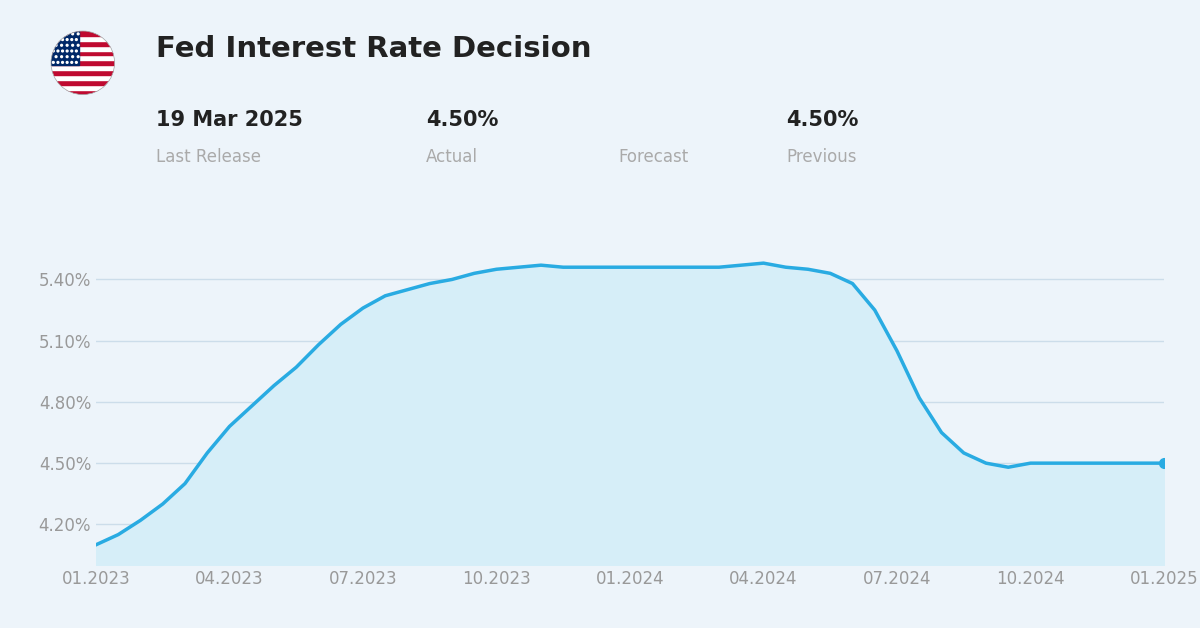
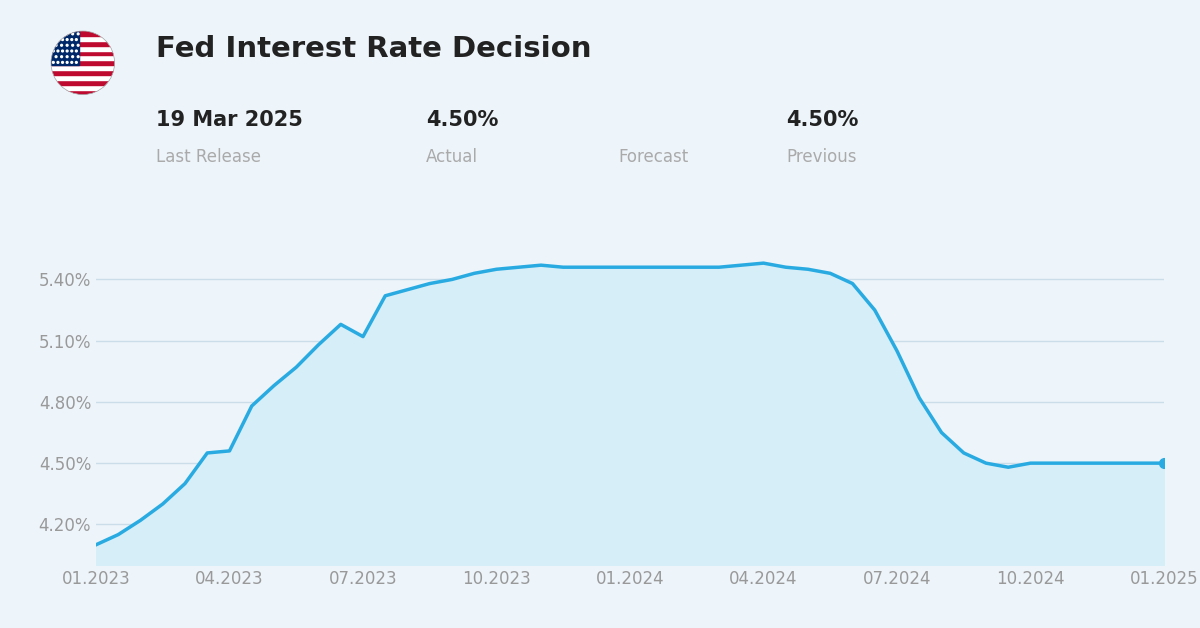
04.2023: 4.68% -> 4.56%
07.2023: 5.26% -> 5.12%
